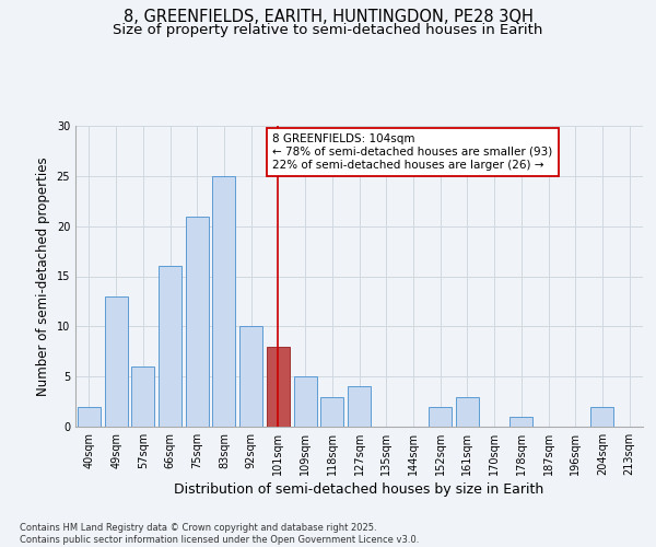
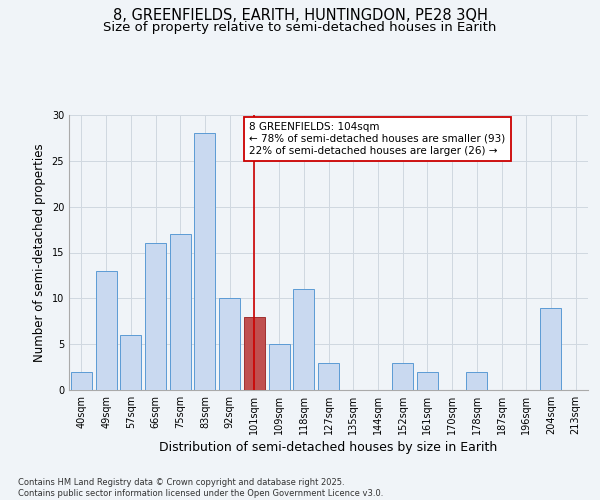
75sqm: 21 -> 17
83sqm: 25 -> 28
118sqm: 3 -> 11
127sqm: 4 -> 3
152sqm: 2 -> 3
161sqm: 3 -> 2
178sqm: 1 -> 2
204sqm: 2 -> 9
